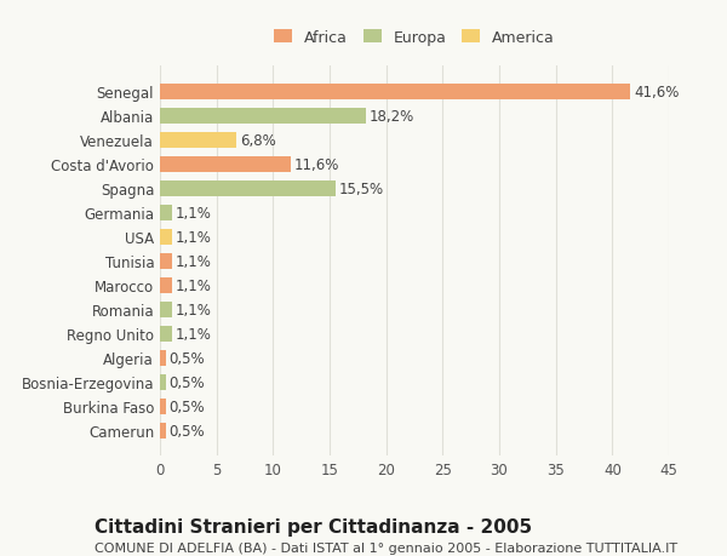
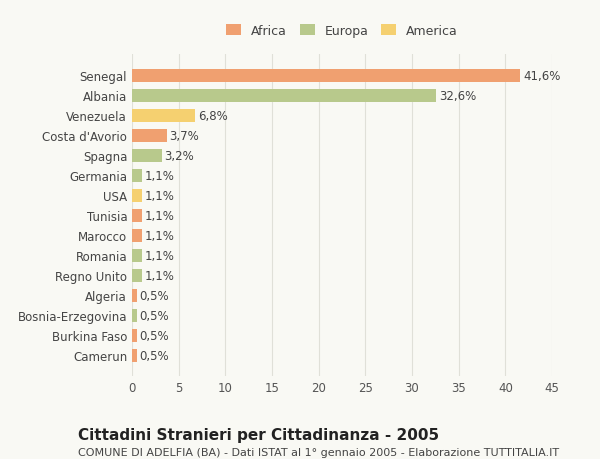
Albania: 18,2% -> 32,6%
Costa d'Avorio: 11,6% -> 3,7%
Spagna: 15,5% -> 3,2%
